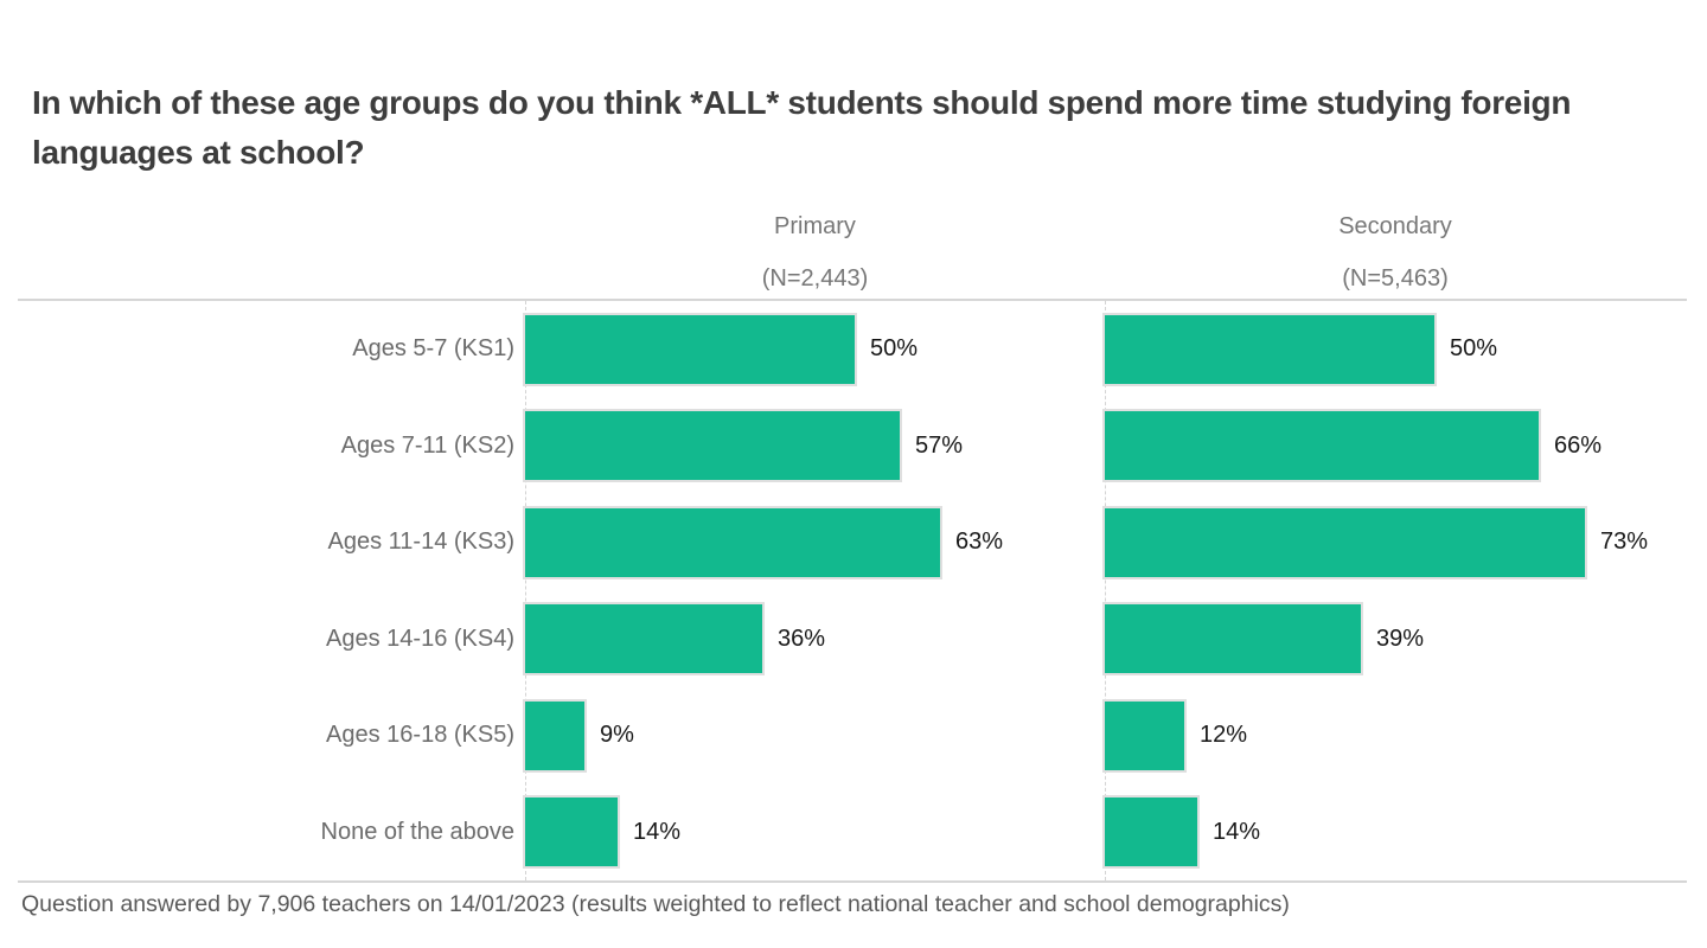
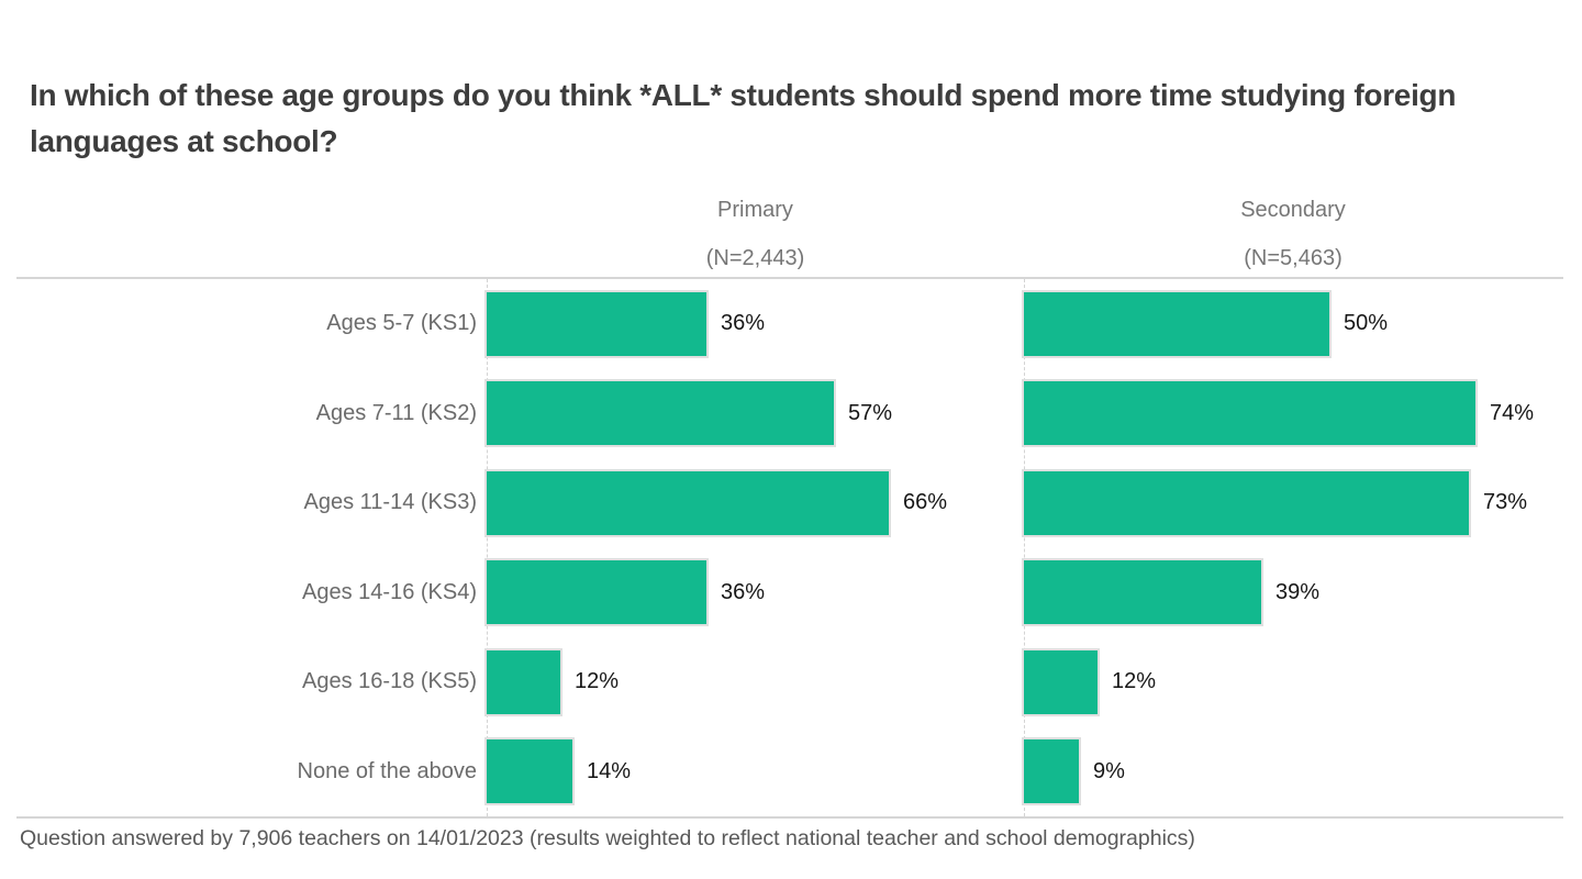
Primary/Ages 5-7 (KS1): 50% -> 36%
Secondary/Ages 7-11 (KS2): 66% -> 74%
Primary/Ages 11-14 (KS3): 63% -> 66%
Primary/Ages 16-18 (KS5): 9% -> 12%
Secondary/None of the above: 14% -> 9%
